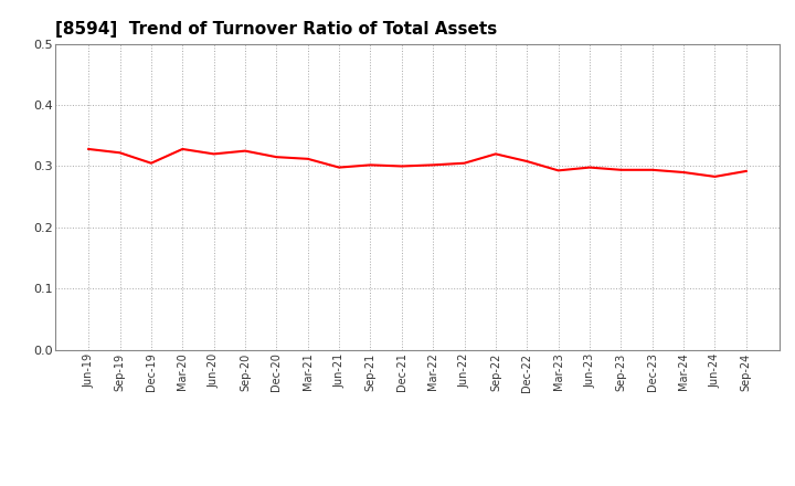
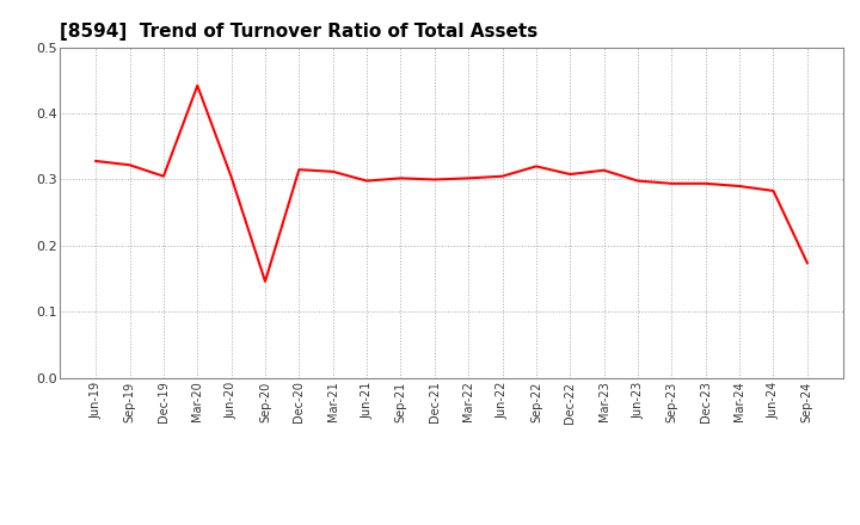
Mar-20: 0.328 -> 0.442
Jun-20: 0.320 -> 0.304
Sep-20: 0.325 -> 0.146
Mar-23: 0.293 -> 0.314
Sep-24: 0.292 -> 0.174
